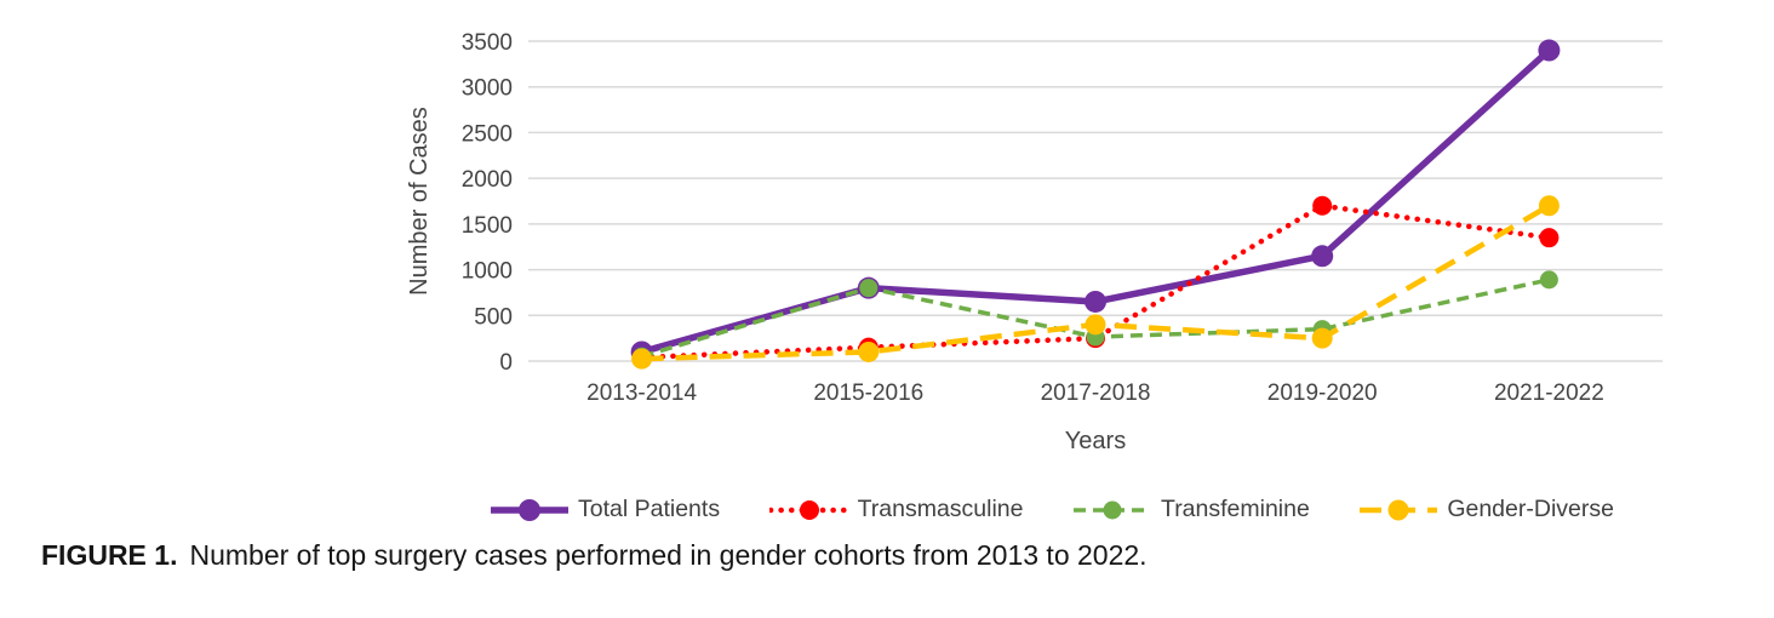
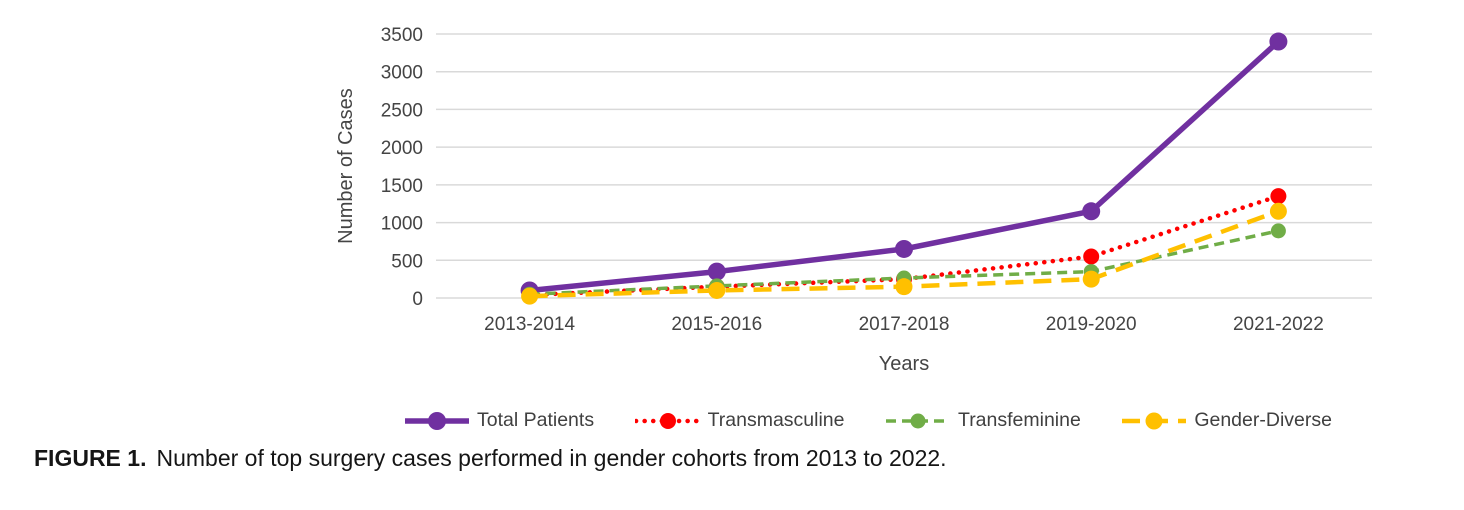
Total Patients/2015-2016: 800 -> 400
Transfeminine/2015-2016: 800 -> 200
Gender-Diverse/2017-2018: 400 -> 200
Transmasculine/2019-2020: 1700 -> 600
Gender-Diverse/2021-2022: 1700 -> 1200
